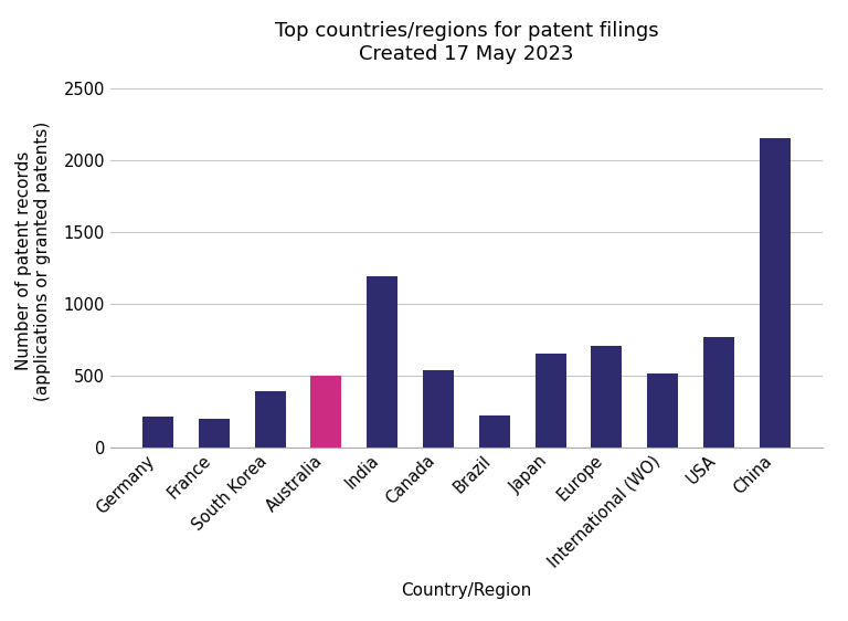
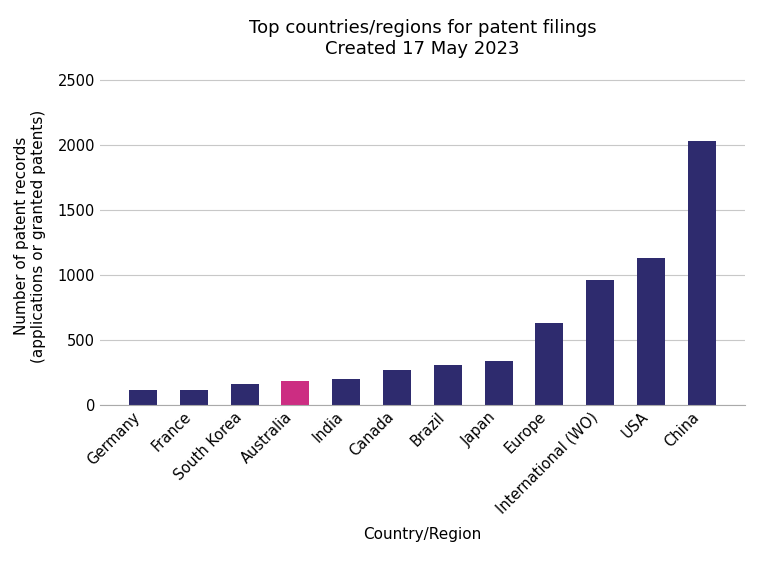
Germany: 210 -> 110
France: 200 -> 120
South Korea: 390 -> 160
Australia: 500 -> 180
India: 1190 -> 200
Canada: 540 -> 270
Brazil: 220 -> 300
Japan: 650 -> 340
Europe: 710 -> 630
International (WO): 510 -> 960
USA: 770 -> 1130
China: 2160 -> 2030
